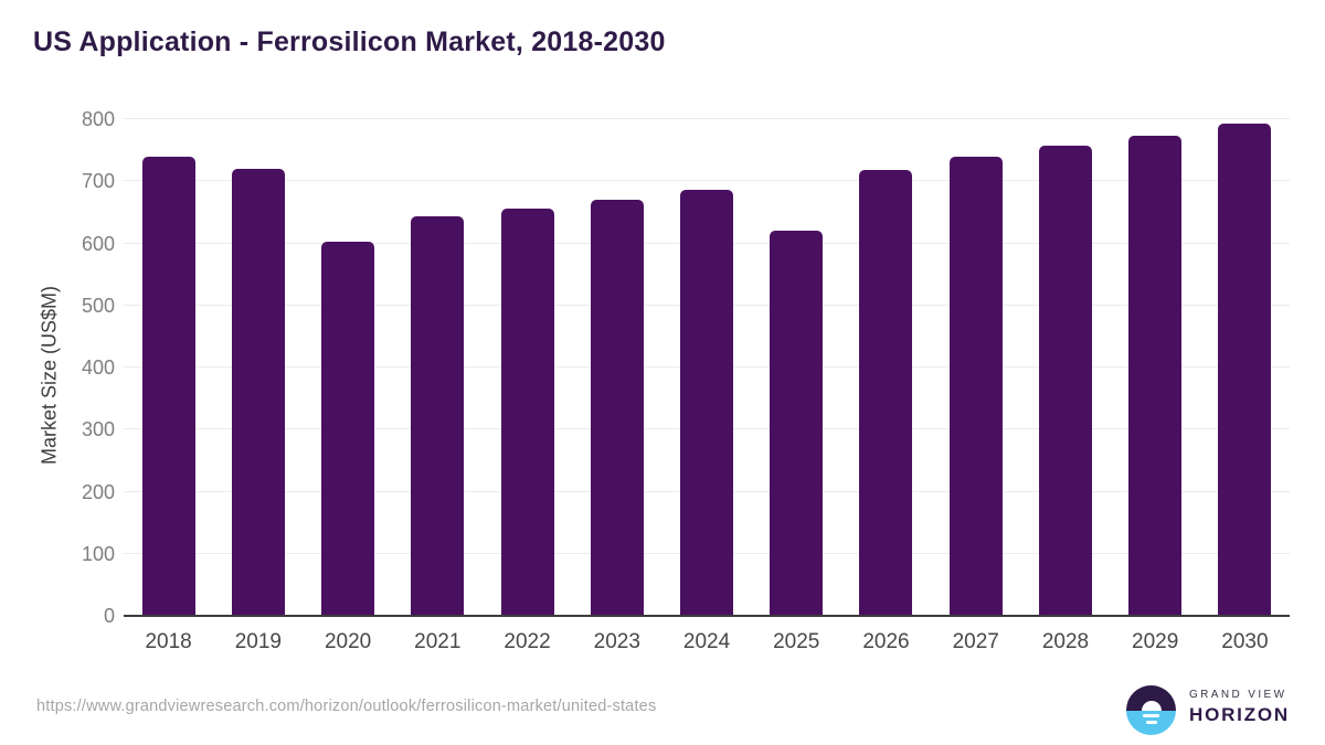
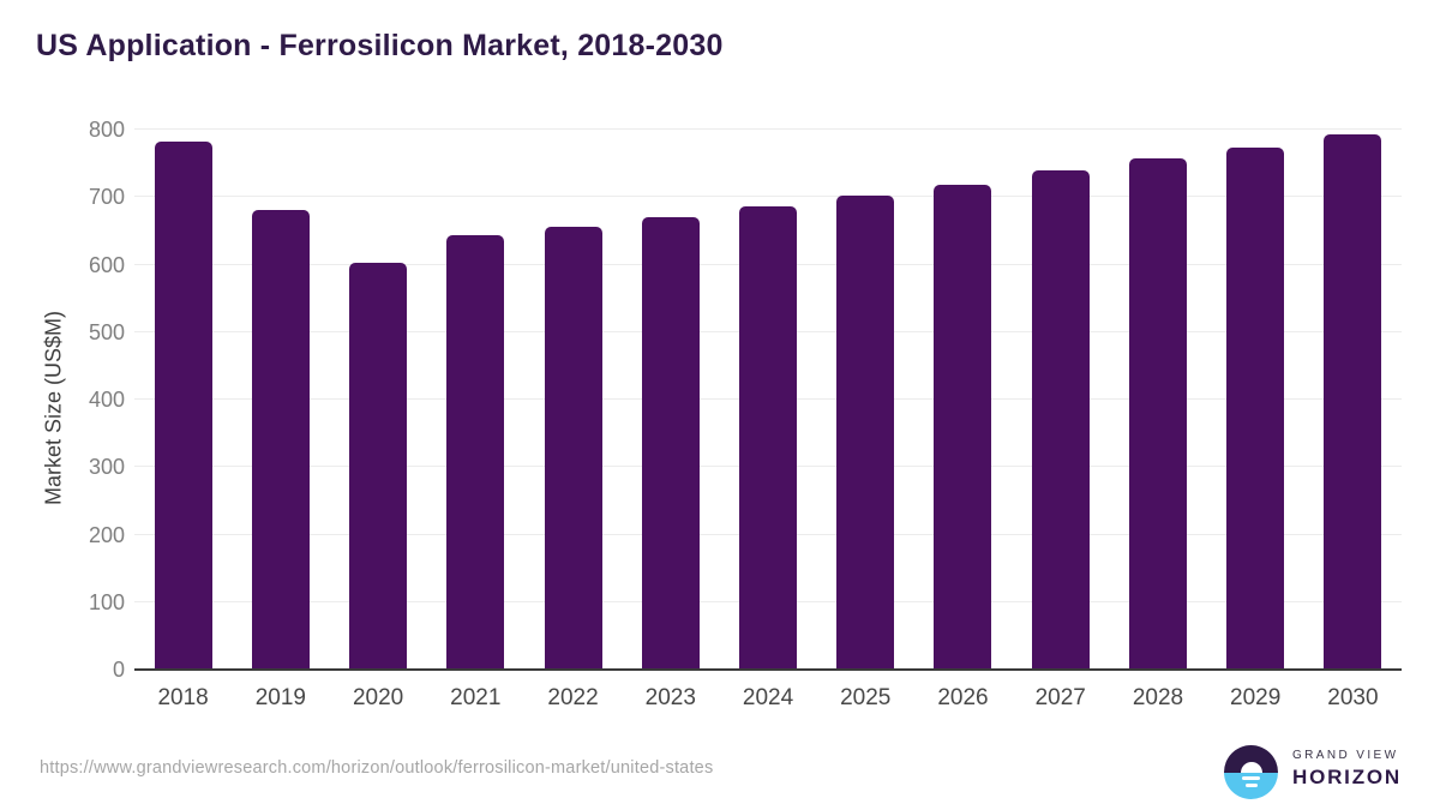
2018: 740 -> 780
2019: 720 -> 680
2025: 620 -> 700
